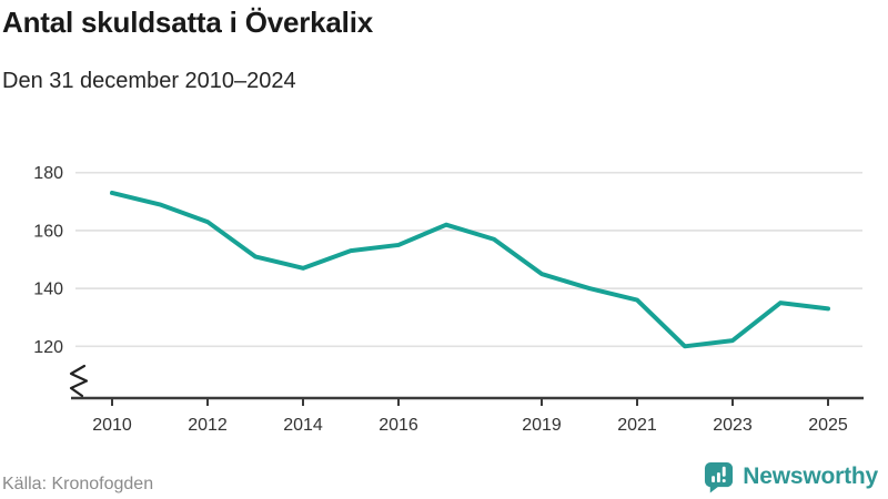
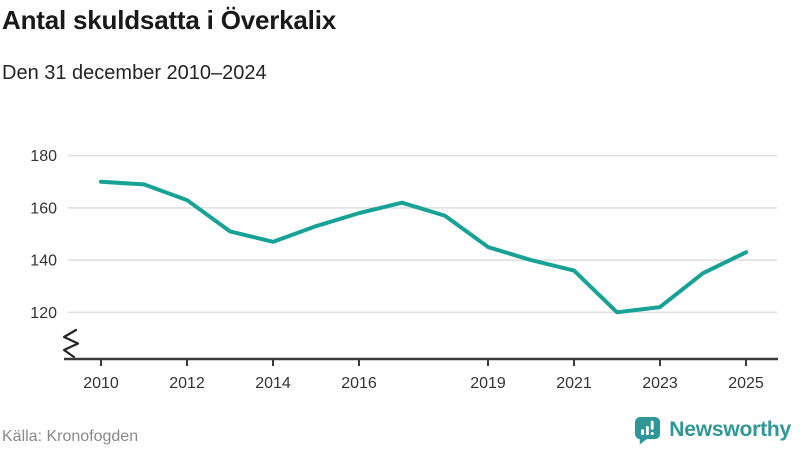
2010: 173 -> 170
2016: 155 -> 158
2025: 133 -> 143
